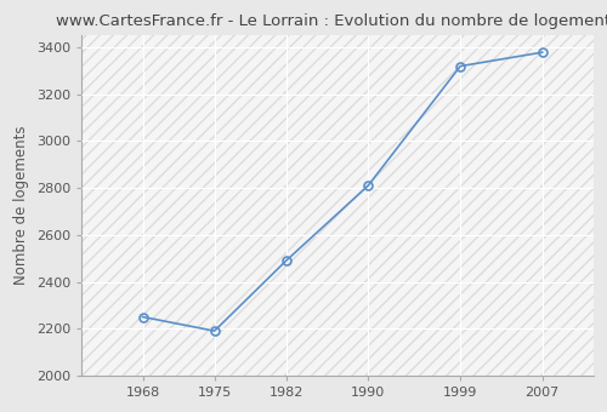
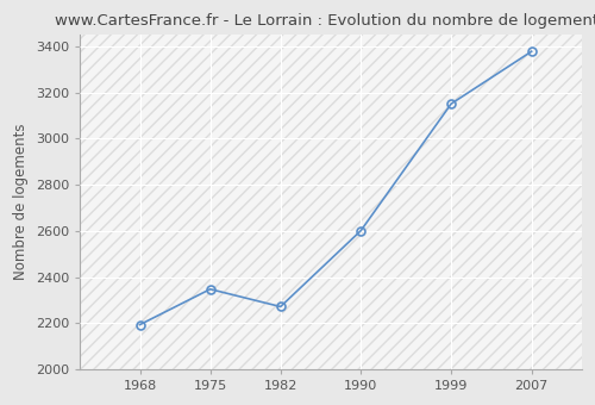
1968: 2250 -> 2190
1975: 2190 -> 2350
1982: 2490 -> 2270
1990: 2810 -> 2600
1999: 3320 -> 3150
